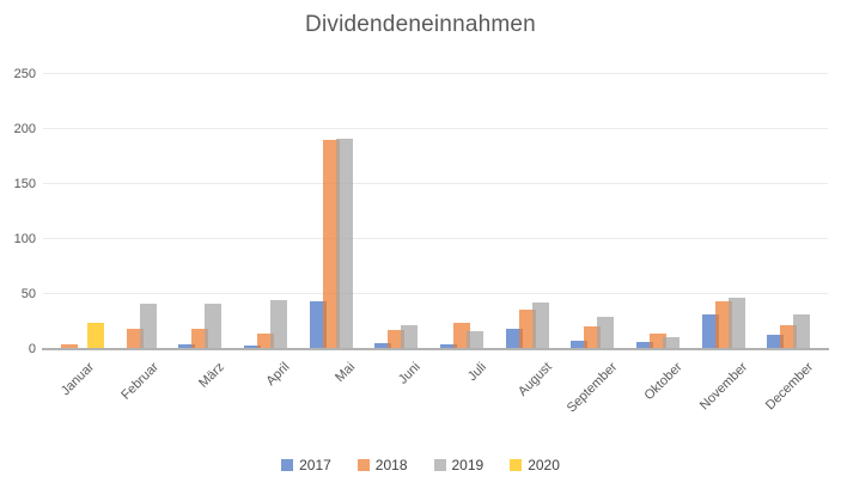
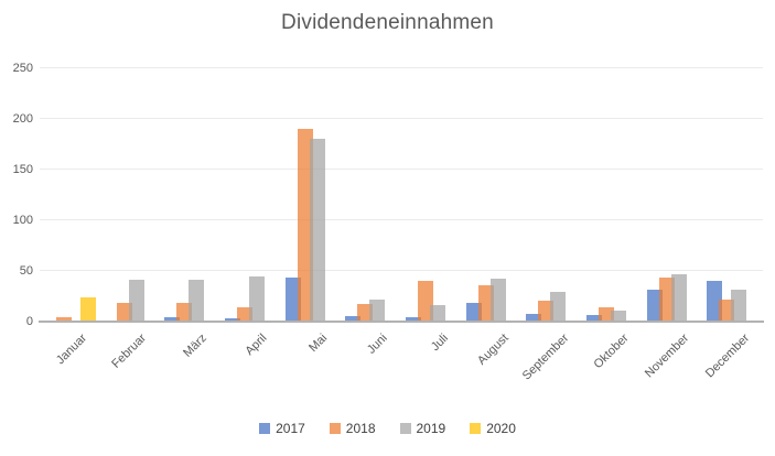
2019/Mai: 190 -> 180
2018/Juli: 20 -> 40
2017/December: 10 -> 40
